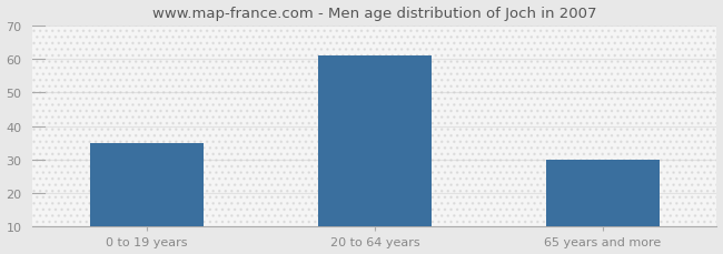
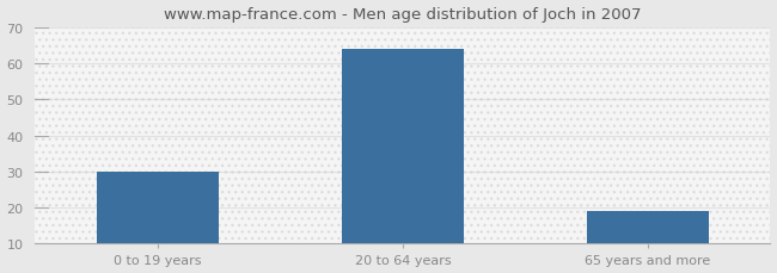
0 to 19 years: 35 -> 30
20 to 64 years: 61 -> 64
65 years and more: 30 -> 19
